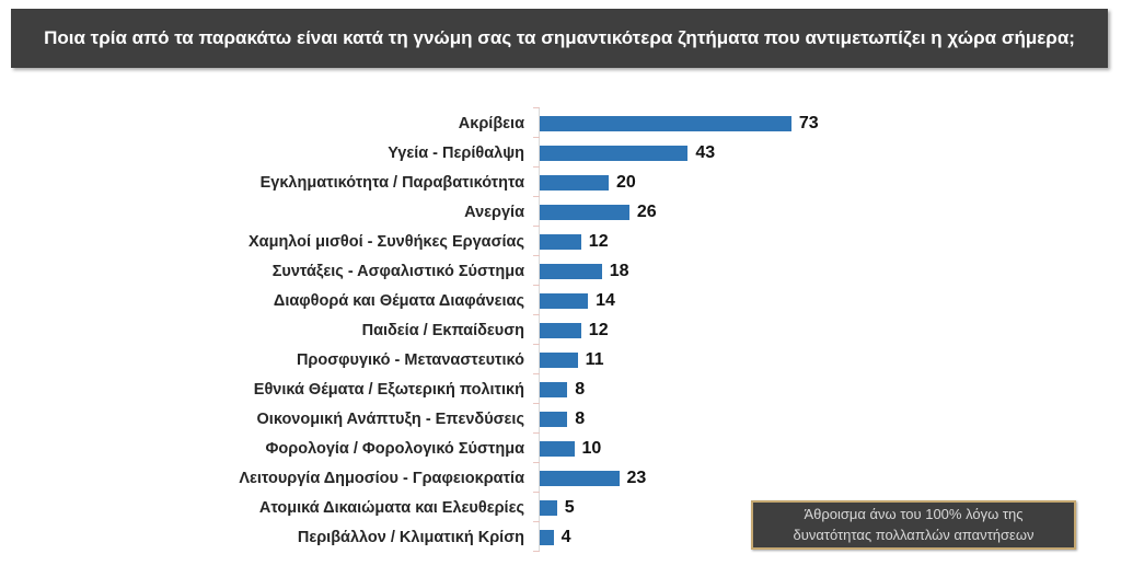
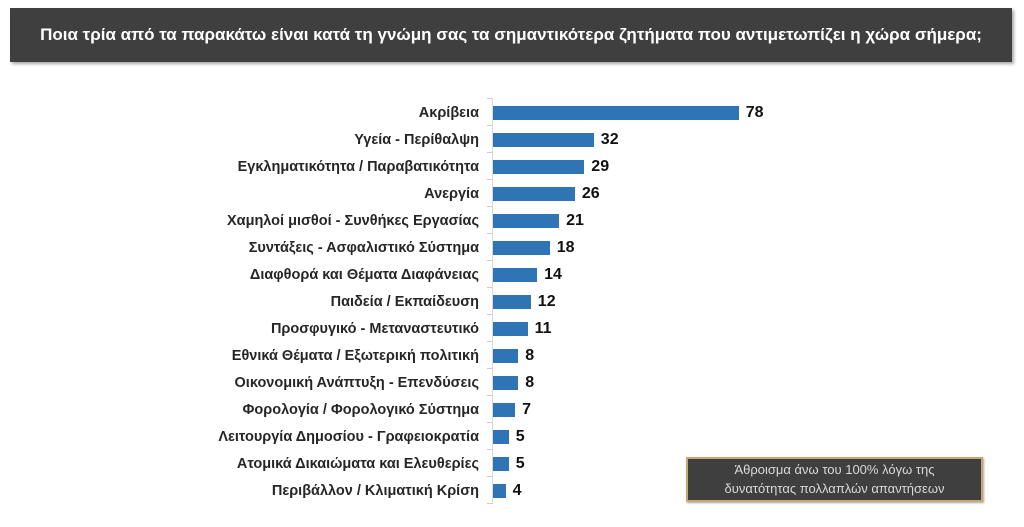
Ακρίβεια: 73 -> 78
Υγεία - Περίθαλψη: 43 -> 32
Εγκληματικότητα / Παραβατικότητα: 20 -> 29
Χαμηλοί μισθοί - Συνθήκες Εργασίας: 12 -> 21
Φορολογία / Φορολογικό Σύστημα: 10 -> 7
Λειτουργία Δημοσίου - Γραφειοκρατία: 23 -> 5
